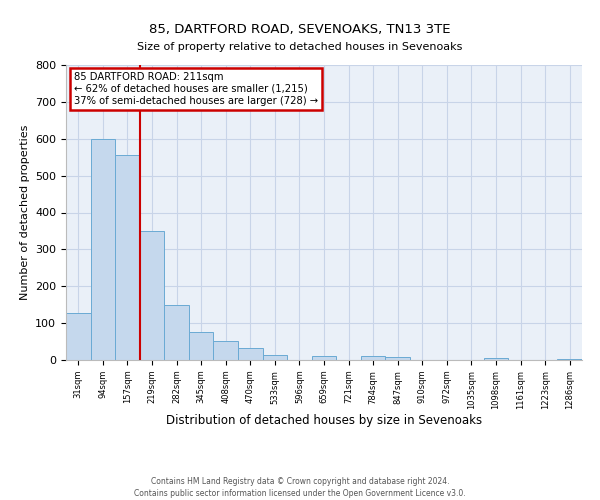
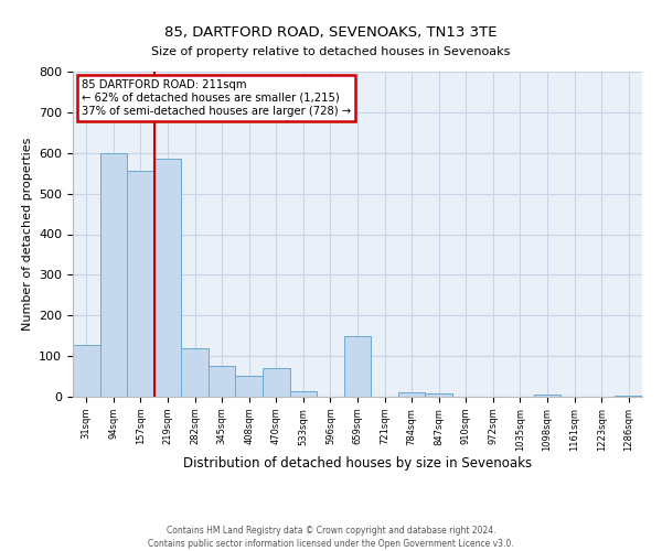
219sqm: 350 -> 585
282sqm: 150 -> 120
470sqm: 33 -> 70
659sqm: 10 -> 150
